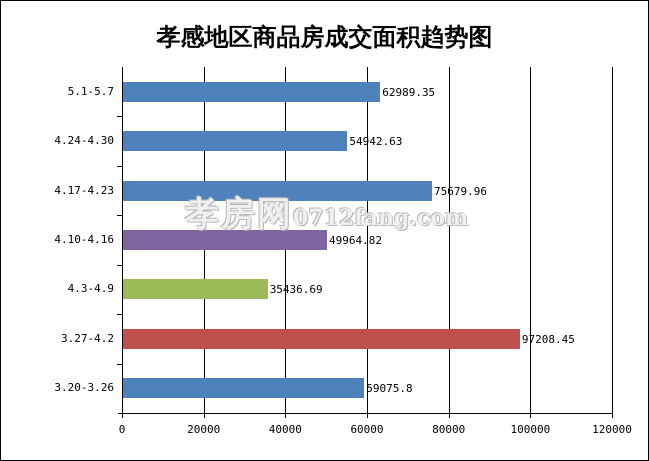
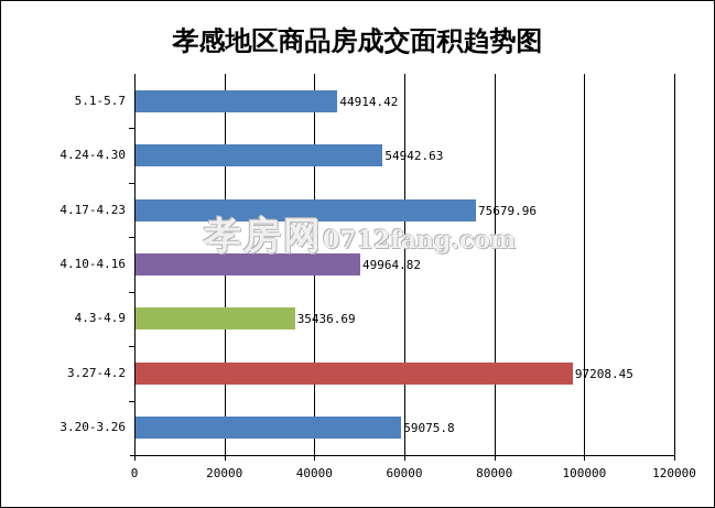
5.1-5.7: 62989.35 -> 44914.42
